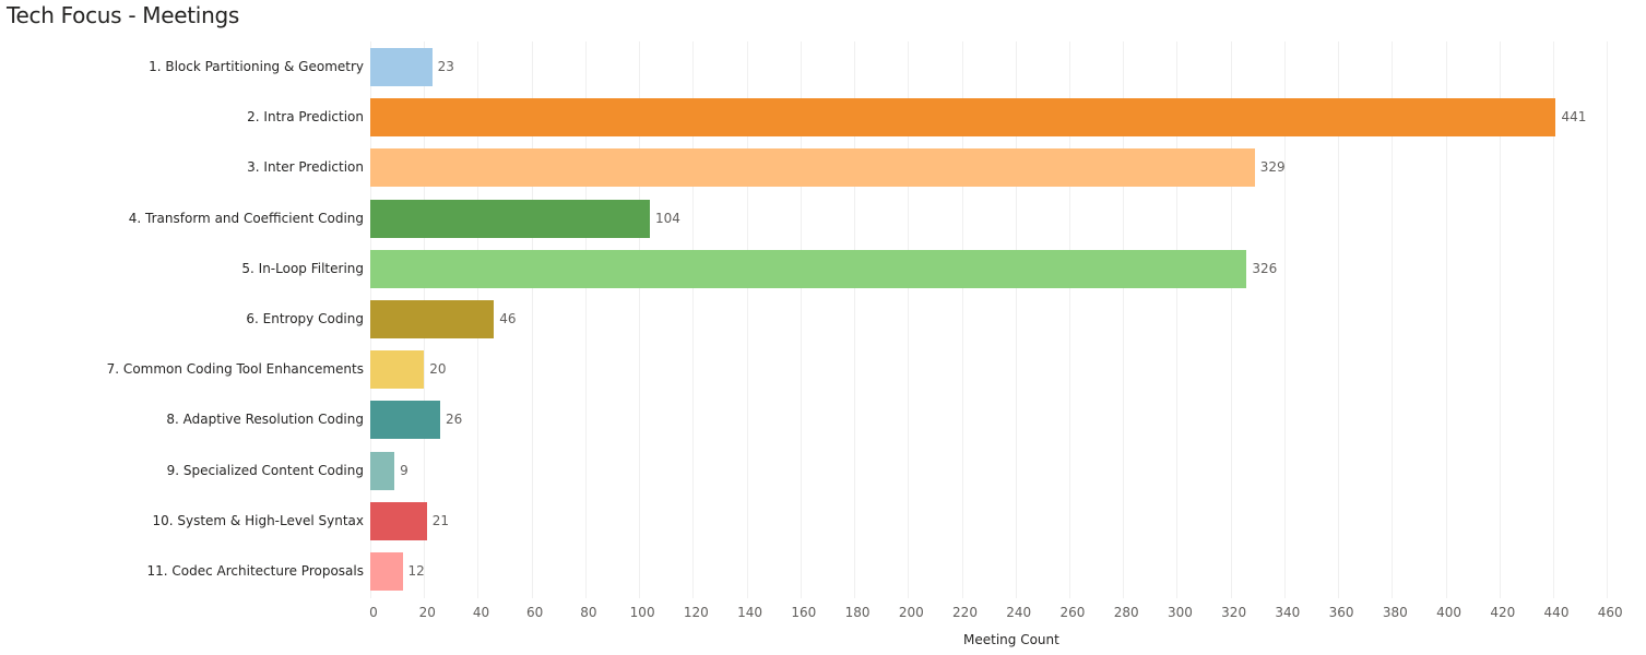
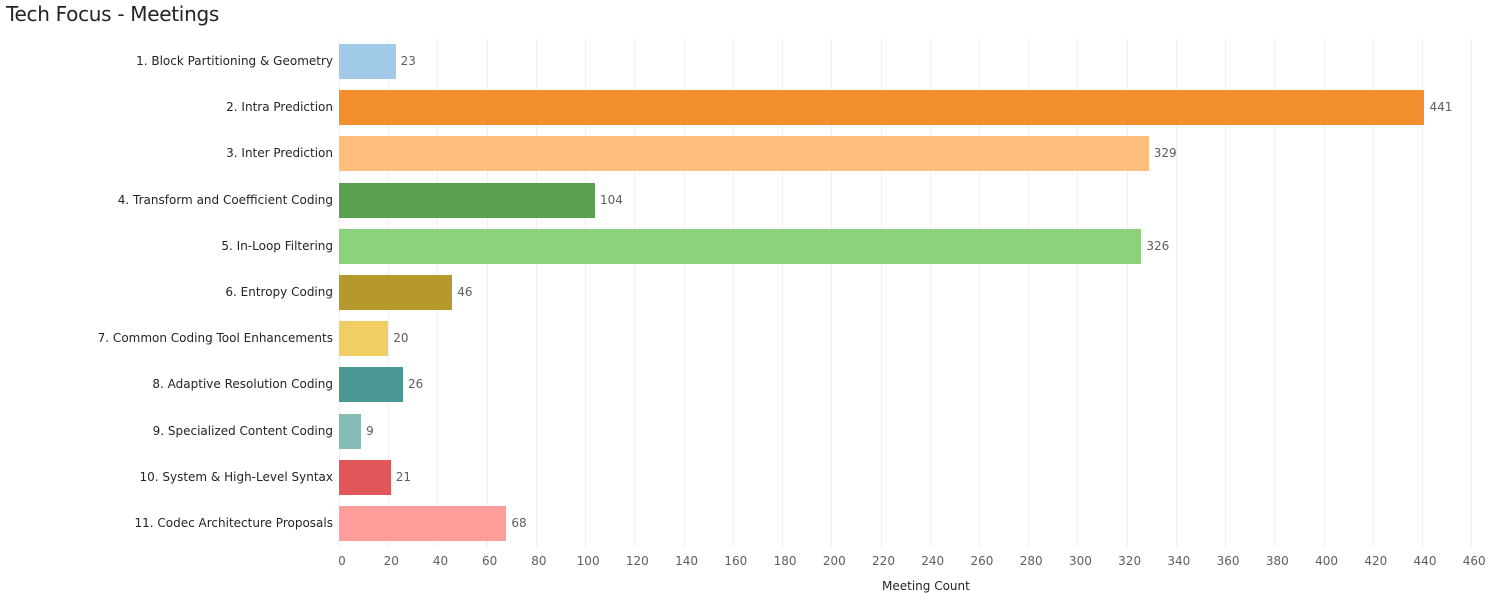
11. Codec Architecture Proposals: 12 -> 68
